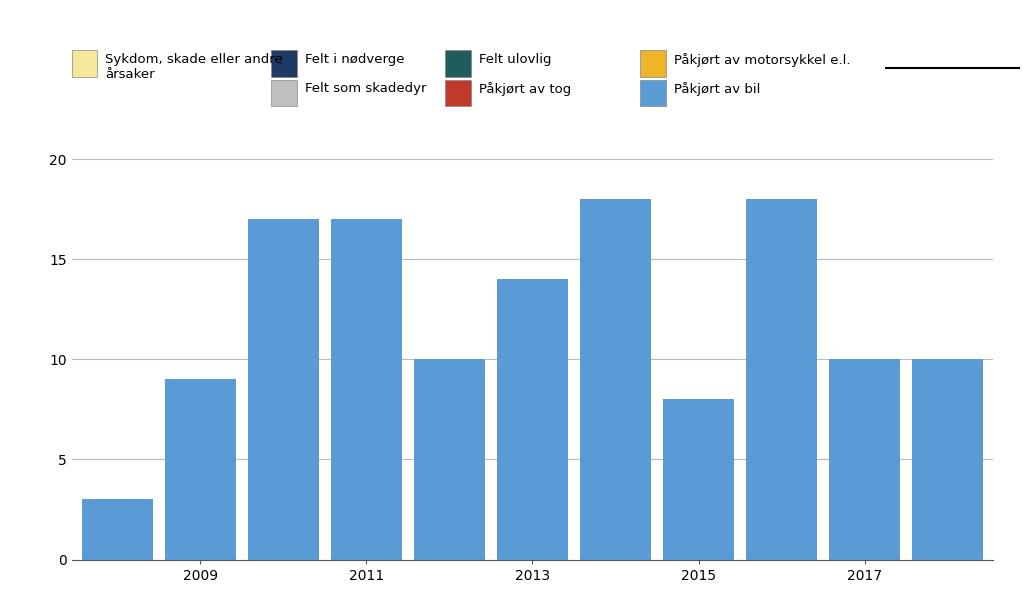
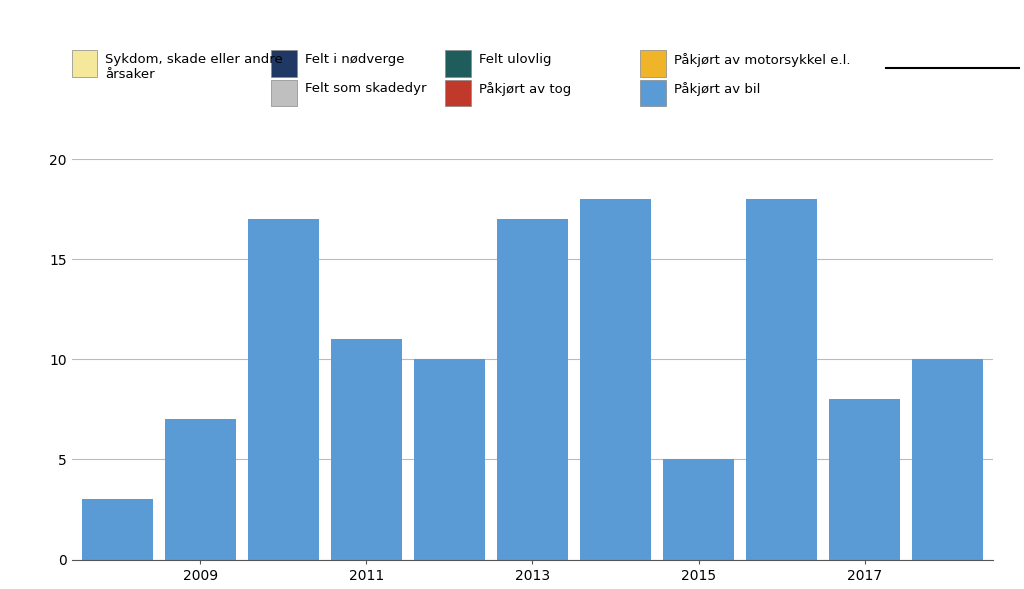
2009: 9 -> 7
2011: 17 -> 11
2013: 14 -> 17
2015: 8 -> 5
2017: 10 -> 8
